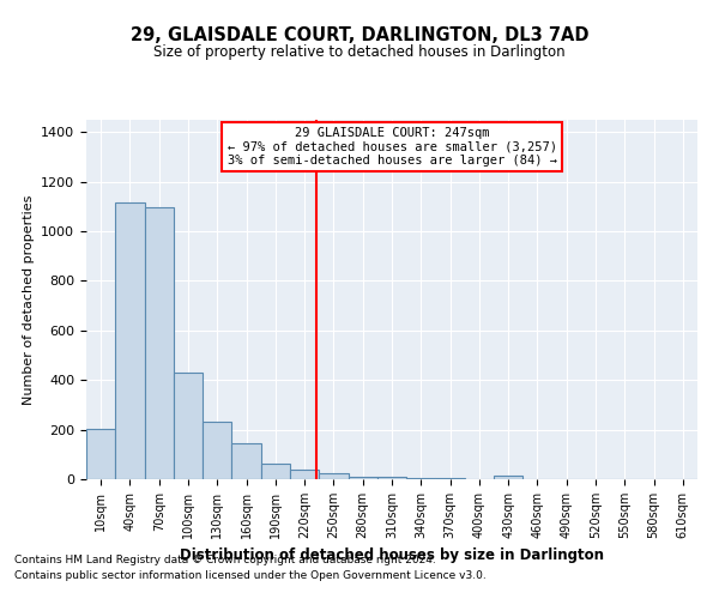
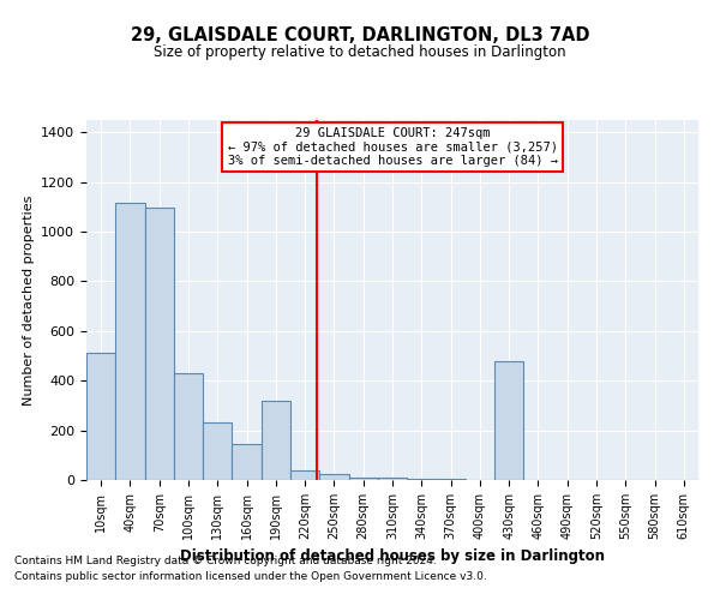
10sqm: 205 -> 510
190sqm: 65 -> 320
430sqm: 15 -> 480
